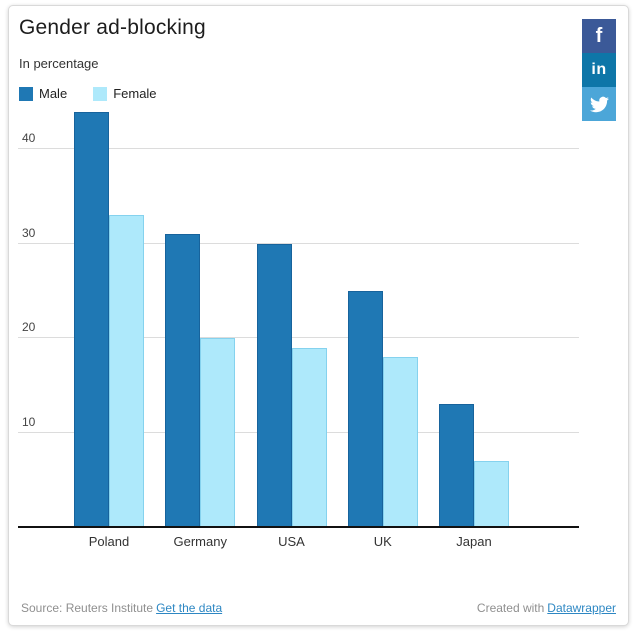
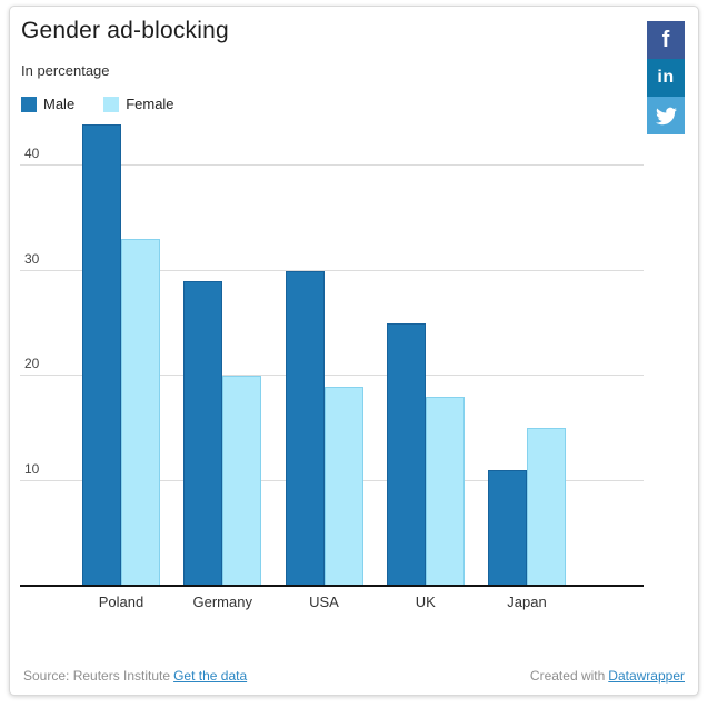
Male/Germany: 31 -> 29
Male/Japan: 13 -> 11
Female/Japan: 7 -> 15
